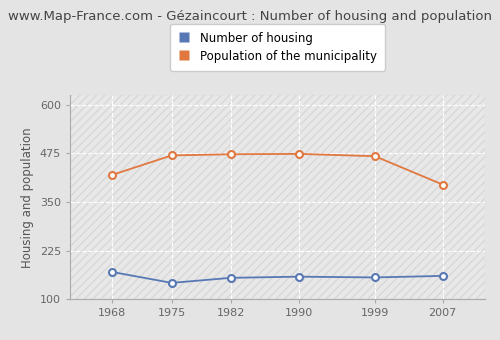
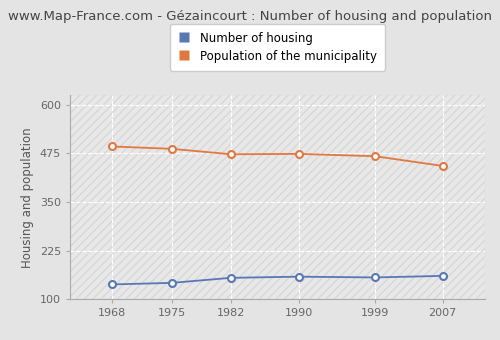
Number of housing/1968: 170 -> 138
Population of the municipality/1968: 420 -> 493
Population of the municipality/1975: 470 -> 487
Population of the municipality/2007: 395 -> 443
